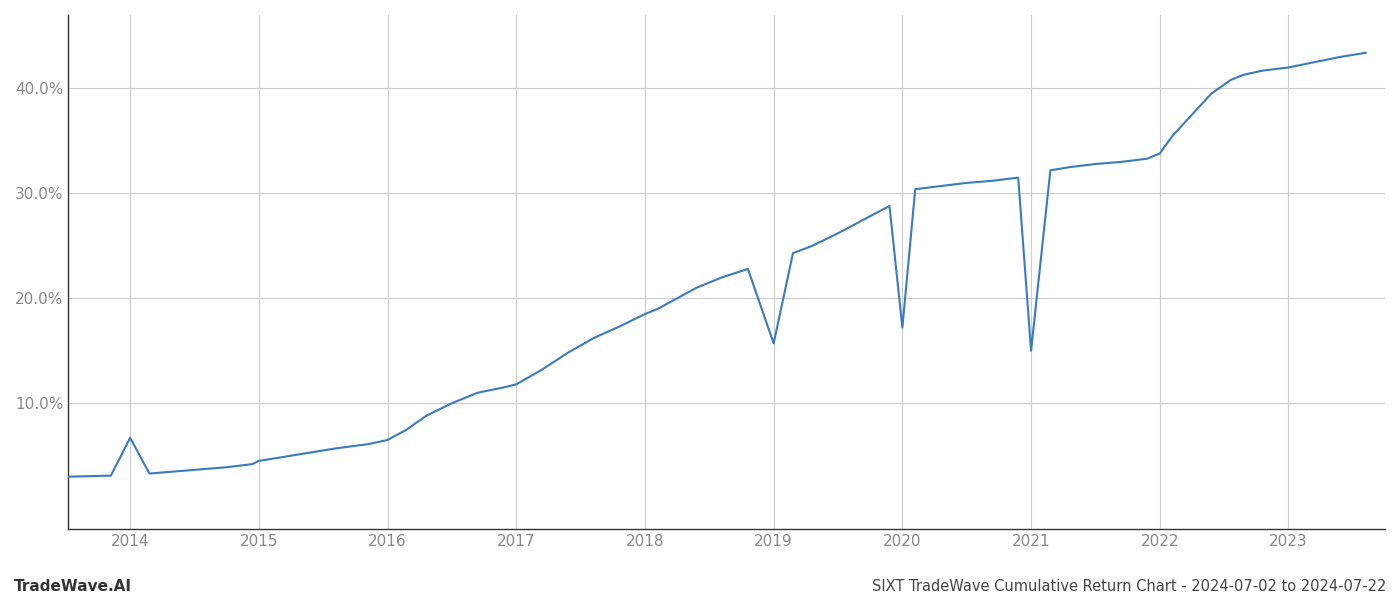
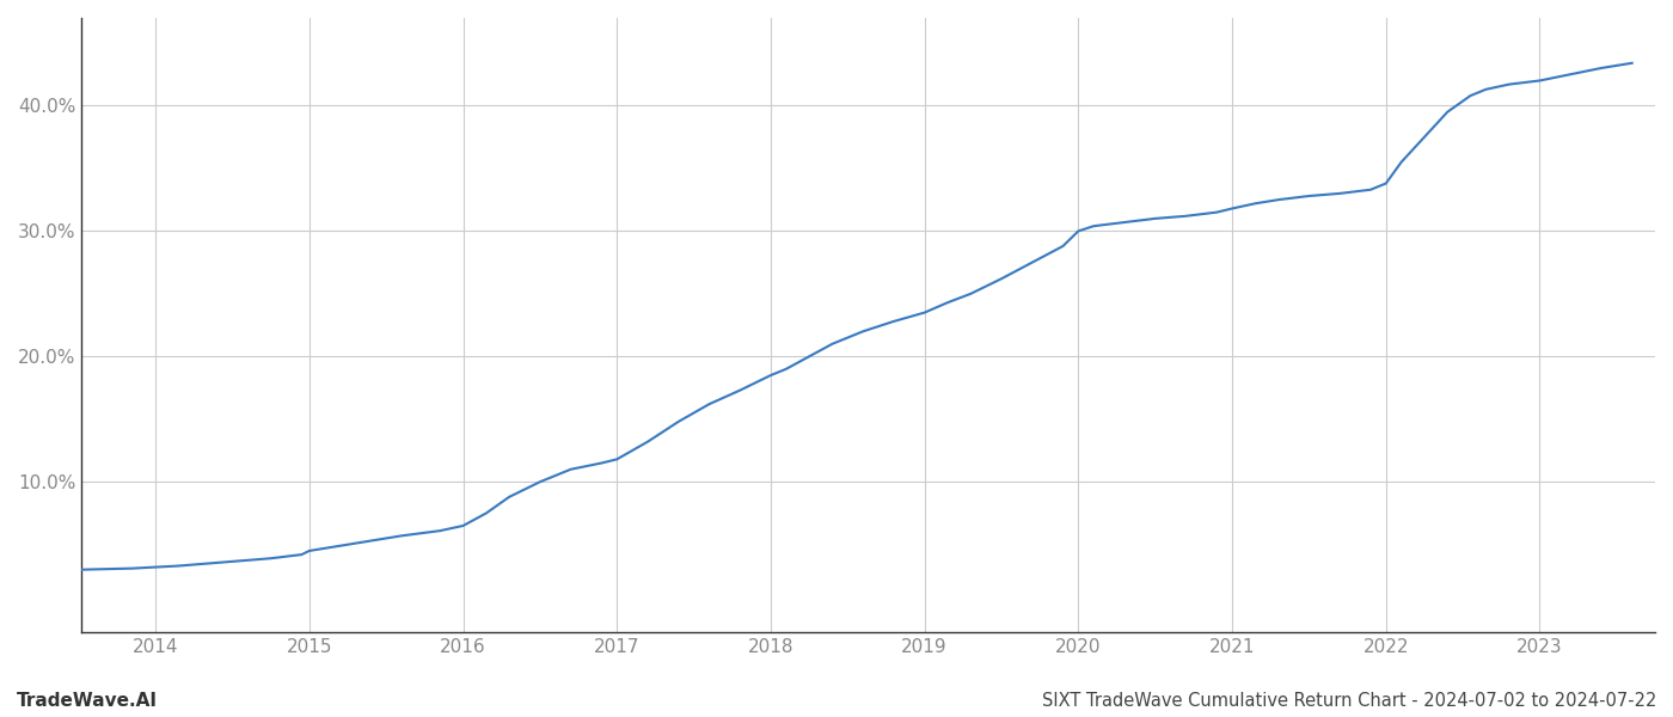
2014: 6.7% -> 3.2%
2019: 15.7% -> 23.5%
2020: 17.2% -> 30.0%
2021: 15.0% -> 31.8%
